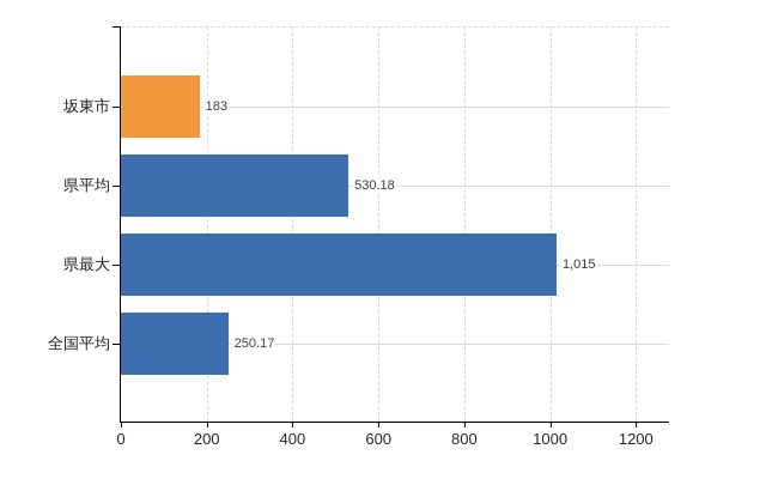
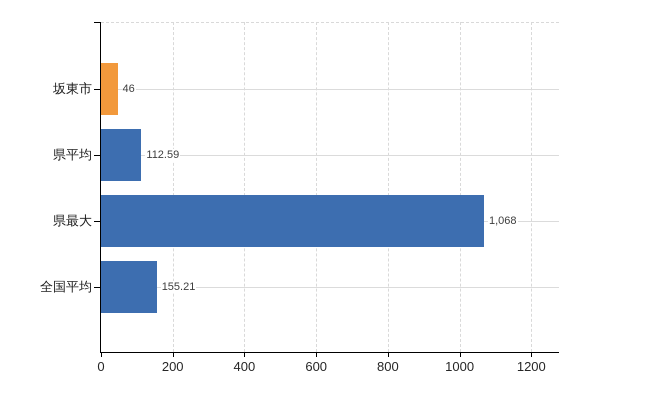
坂東市: 183 -> 46
県平均: 530.18 -> 112.59
県最大: 1,015 -> 1,068
全国平均: 250.17 -> 155.21
